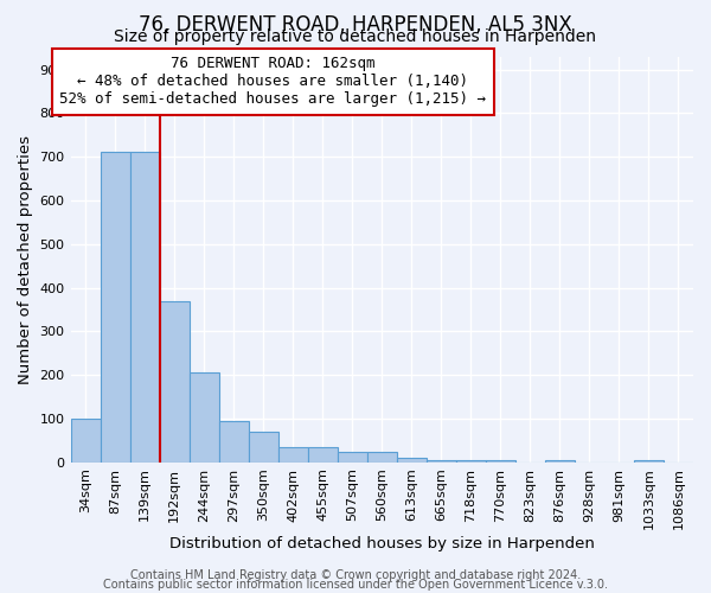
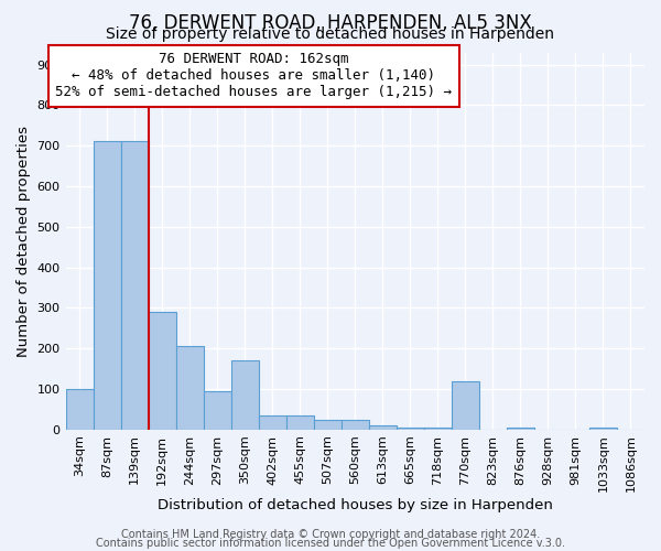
192sqm: 370 -> 290
350sqm: 70 -> 170
770sqm: 5 -> 120
